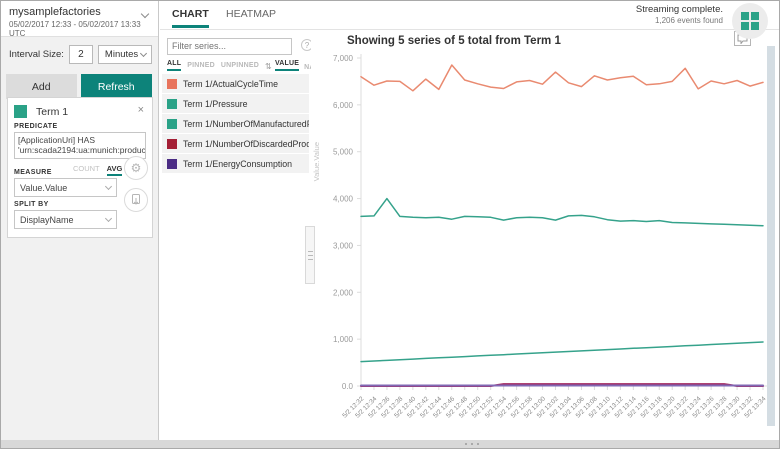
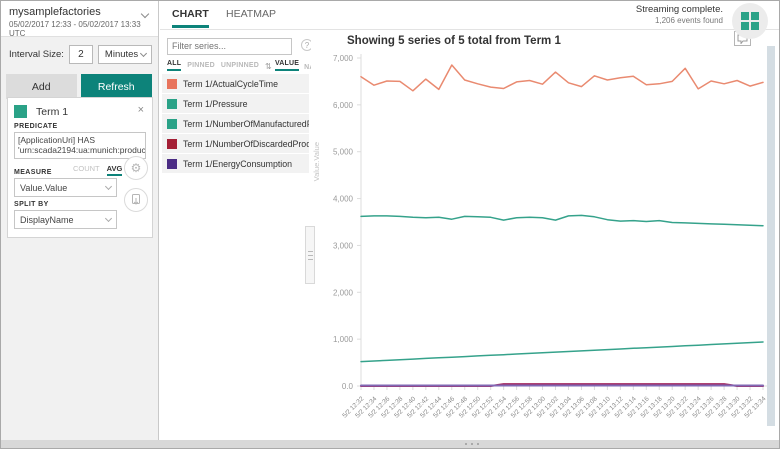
Term 1/Pressure/5/2 12:36: 4000 -> 3600
